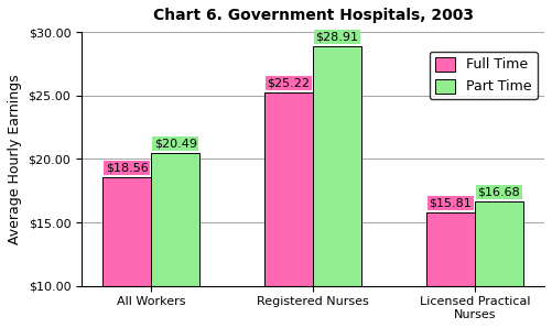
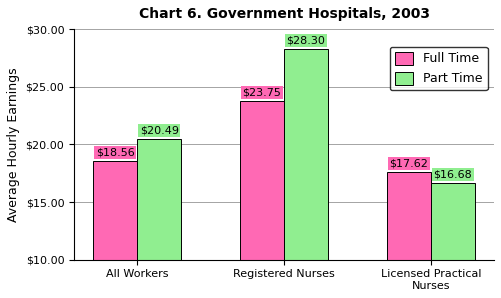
Full Time/Registered Nurses: $25.22 -> $23.75
Part Time/Registered Nurses: $28.91 -> $28.30
Full Time/Licensed Practical Nurses: $15.81 -> $17.62
